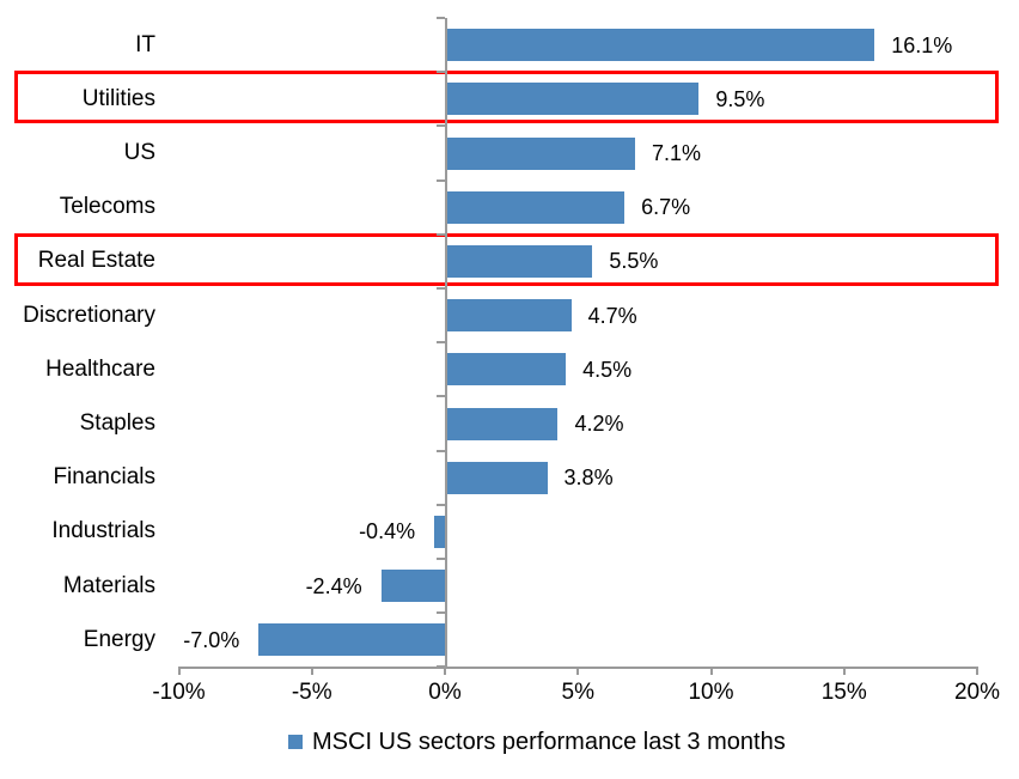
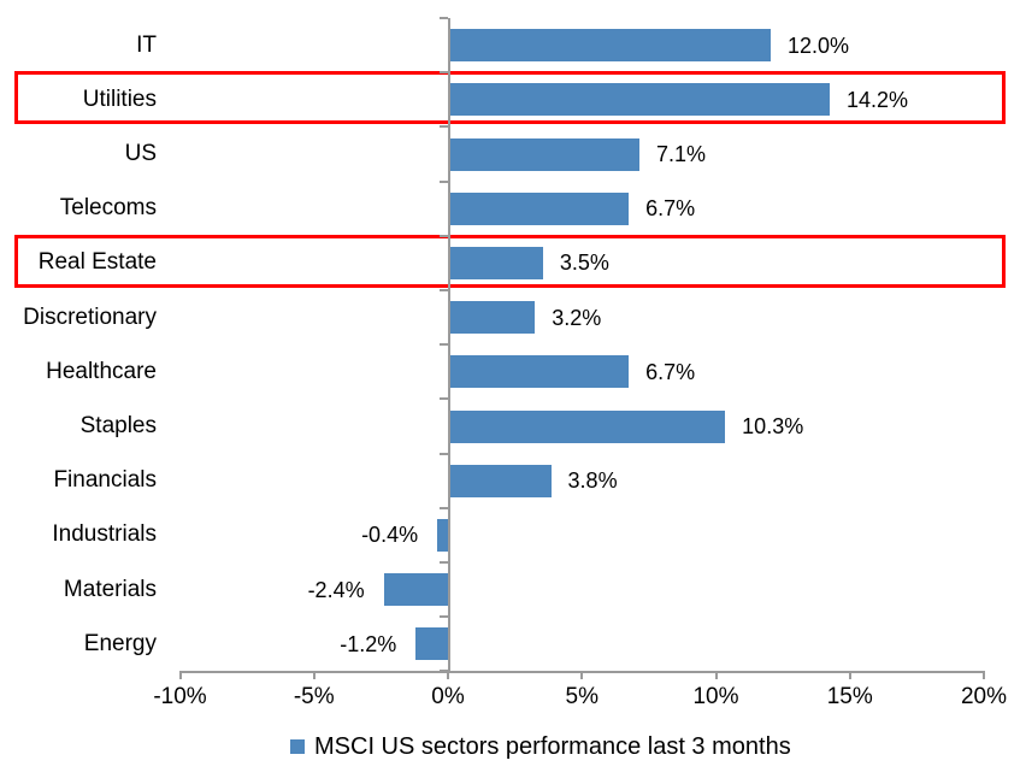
IT: 16.1% -> 12.0%
Utilities: 9.5% -> 14.2%
Real Estate: 5.5% -> 3.5%
Discretionary: 4.7% -> 3.2%
Healthcare: 4.5% -> 6.7%
Staples: 4.2% -> 10.3%
Energy: -7.0% -> -1.2%
